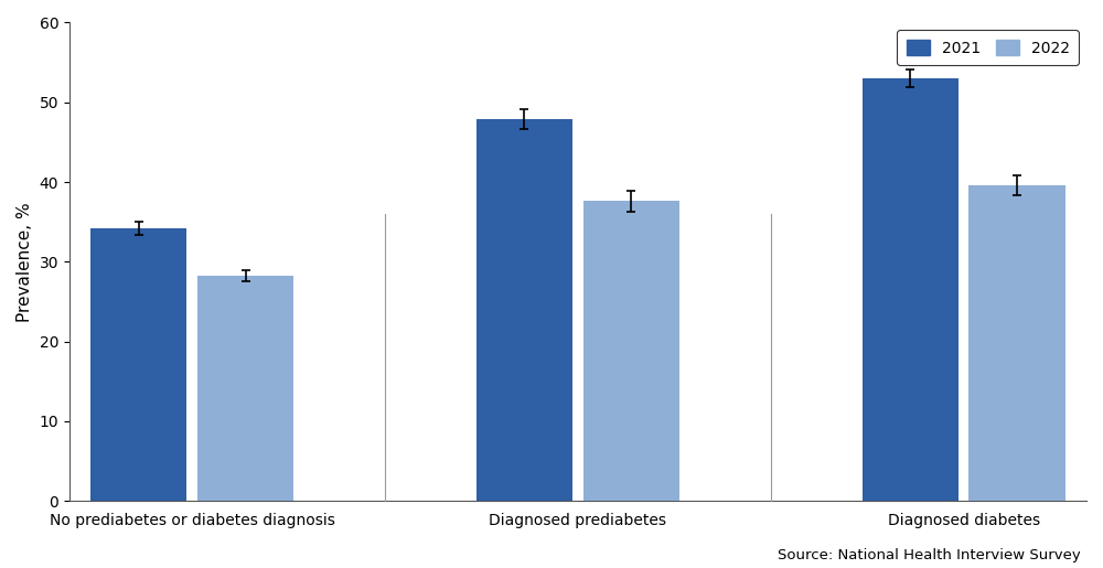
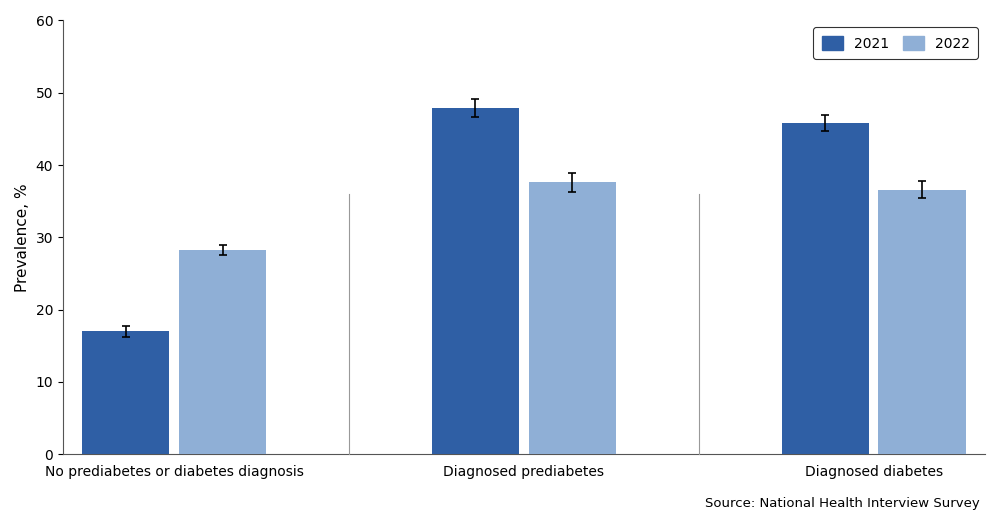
2021/No prediabetes or diabetes diagnosis: 34.2 -> 17.0
2021/Diagnosed diabetes: 53.0 -> 45.8
2022/Diagnosed diabetes: 39.6 -> 36.6
